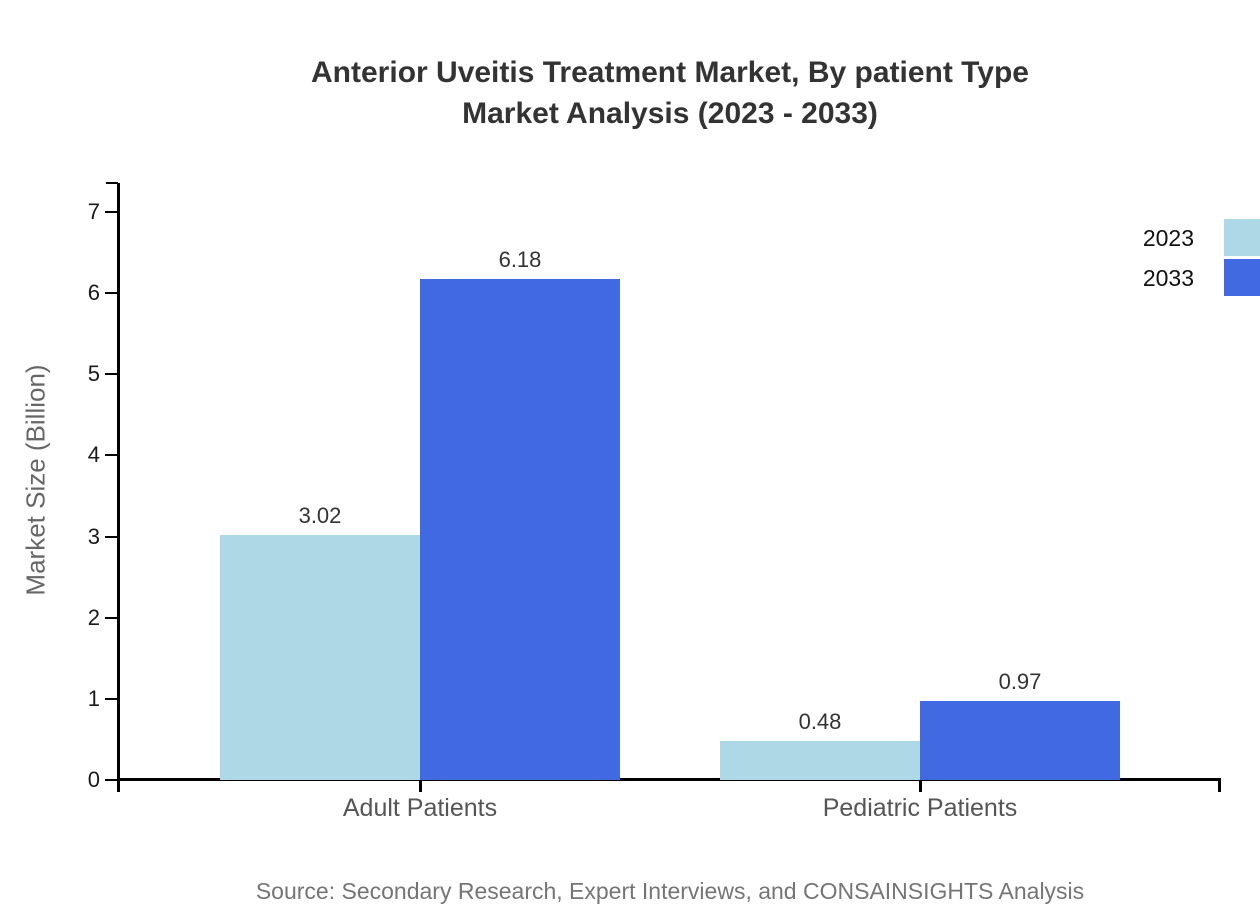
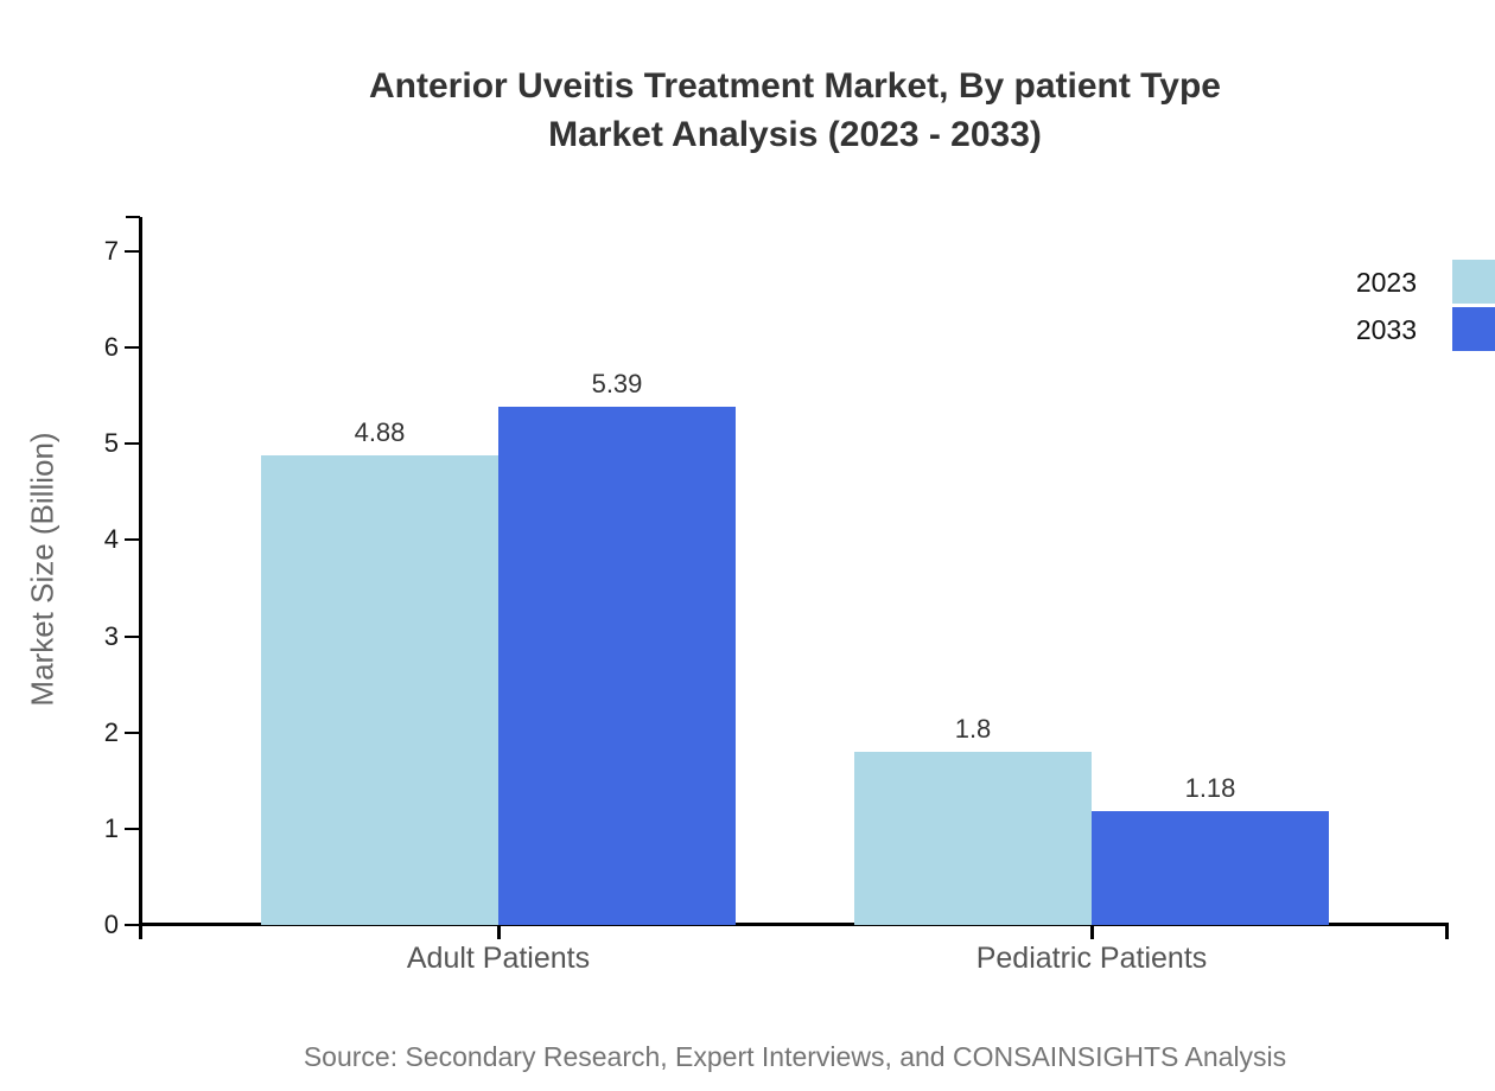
2023/Adult Patients: 3.02 -> 4.88
2033/Adult Patients: 6.18 -> 5.39
2023/Pediatric Patients: 0.48 -> 1.8
2033/Pediatric Patients: 0.97 -> 1.18
